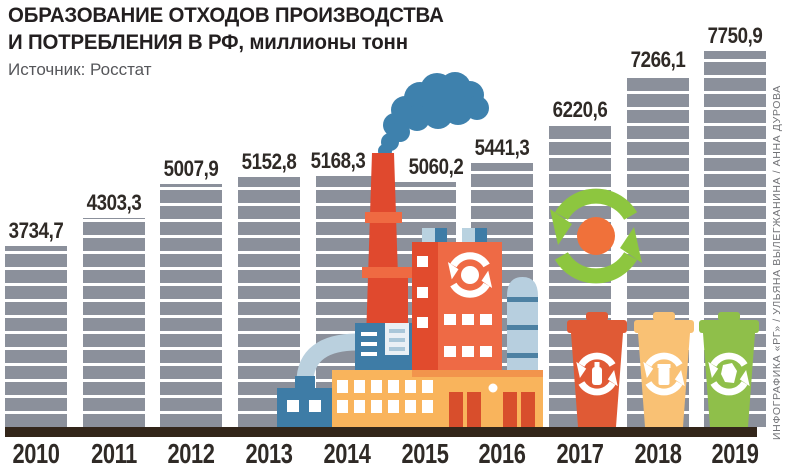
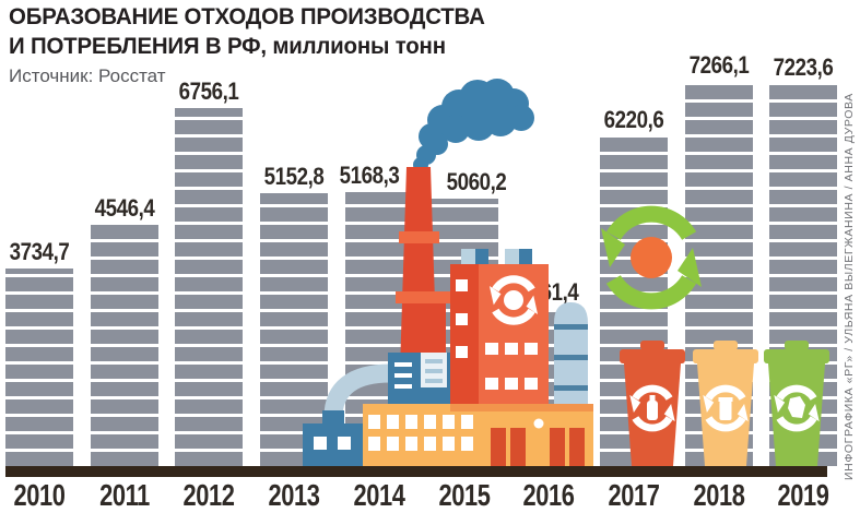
2011: 4303,3 -> 4546,4
2012: 5007,9 -> 6756,1
2016: 5441,3 -> 2961,4
2019: 7750,9 -> 7223,6
